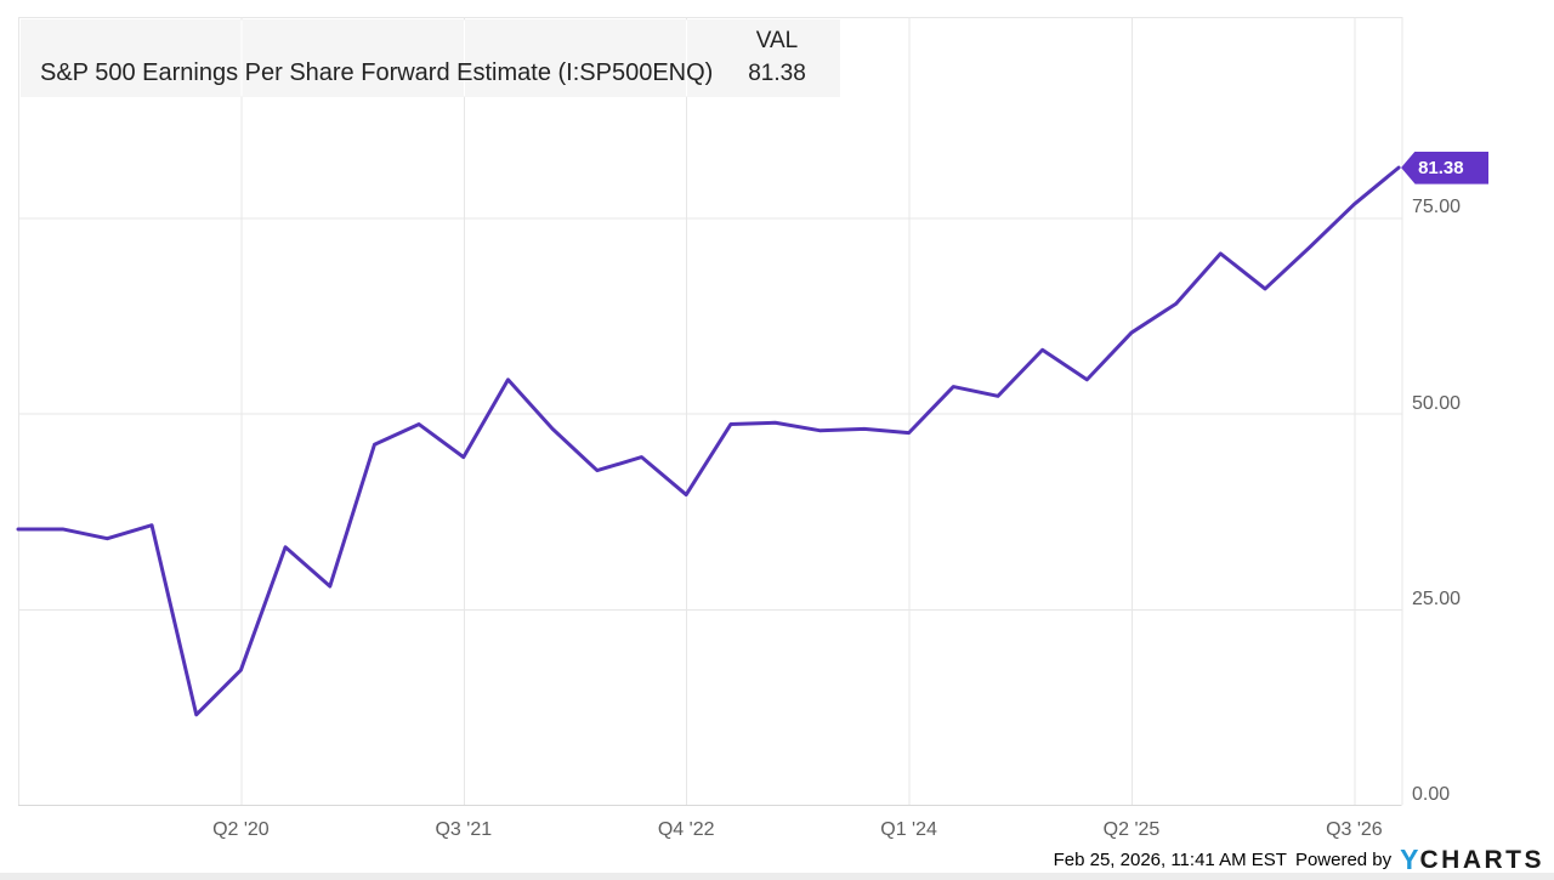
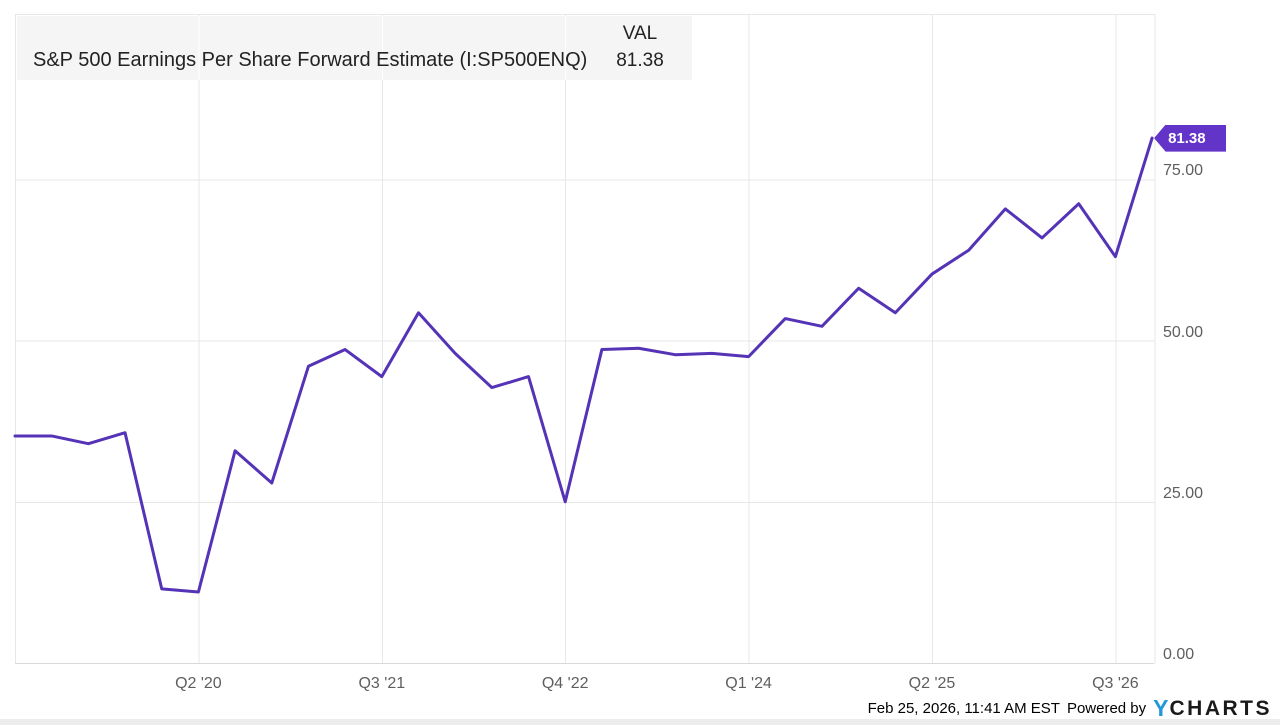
Q2 '20: 17 -> 11
Q4 '22: 40 -> 25
Q3 '26: 77 -> 63
